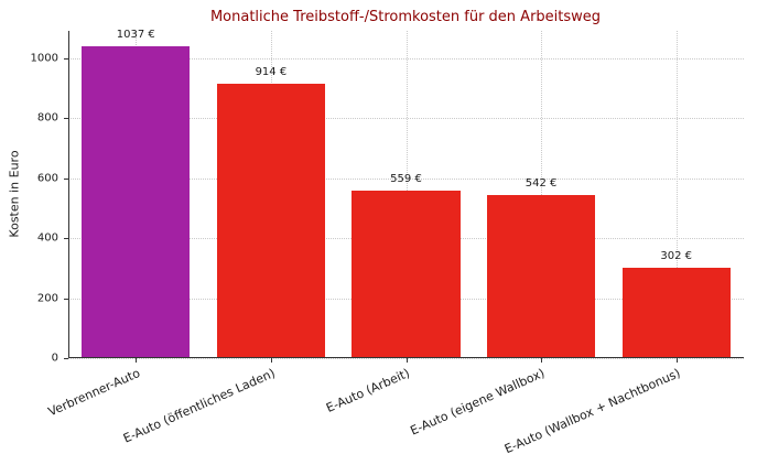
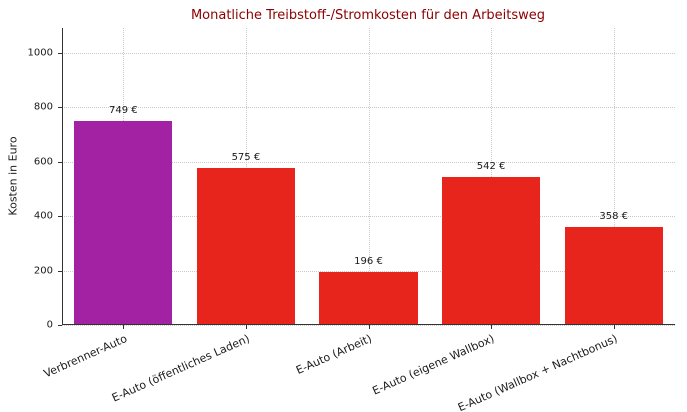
Verbrenner-Auto: 1037 -> 749
E-Auto (öffentliches Laden): 914 -> 575
E-Auto (Arbeit): 559 -> 196
E-Auto (Wallbox + Nachtbonus): 302 -> 358
